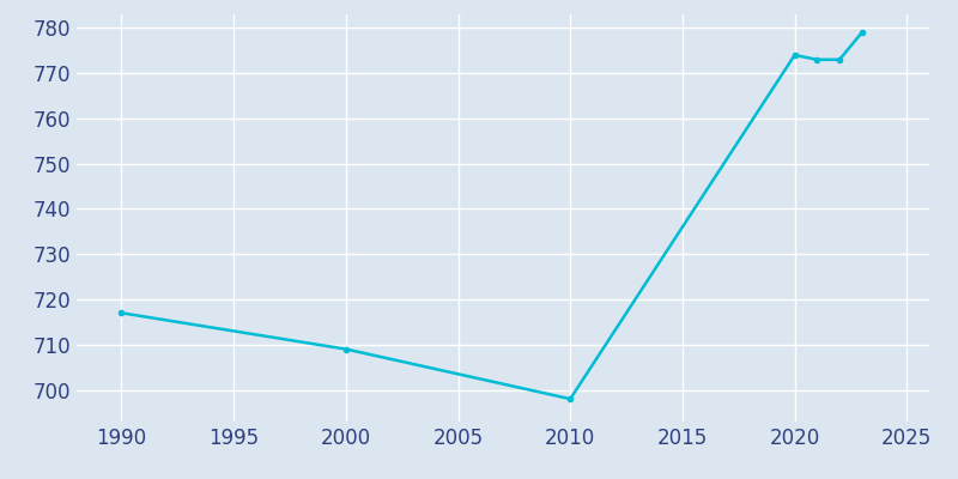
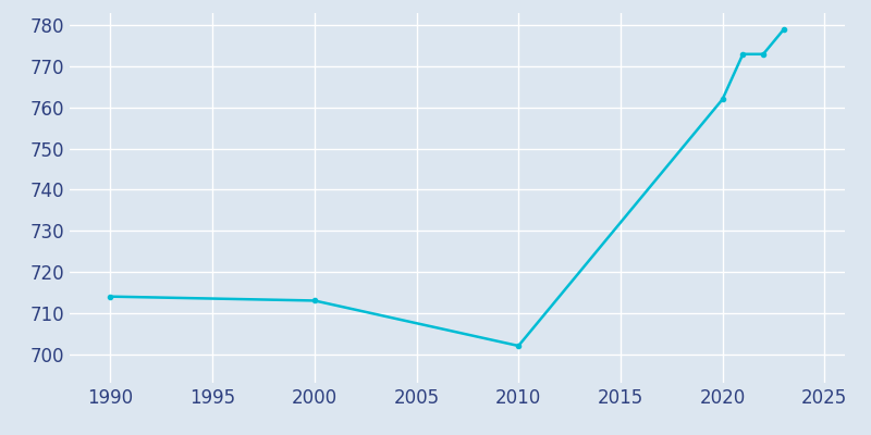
1990: 717 -> 714
2000: 709 -> 713
2010: 698 -> 702
2020: 774 -> 762
